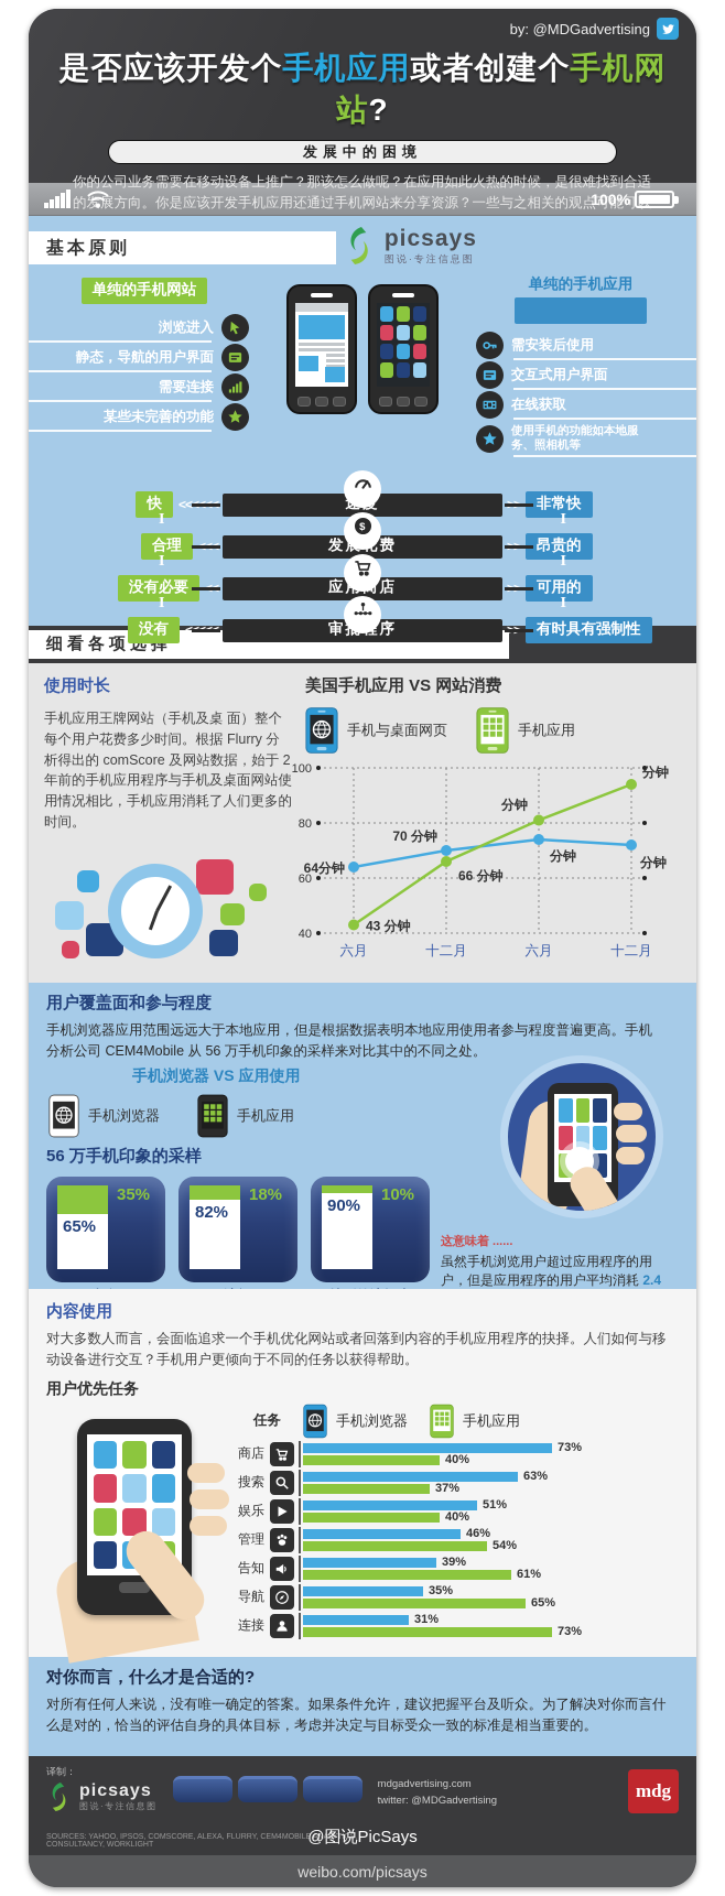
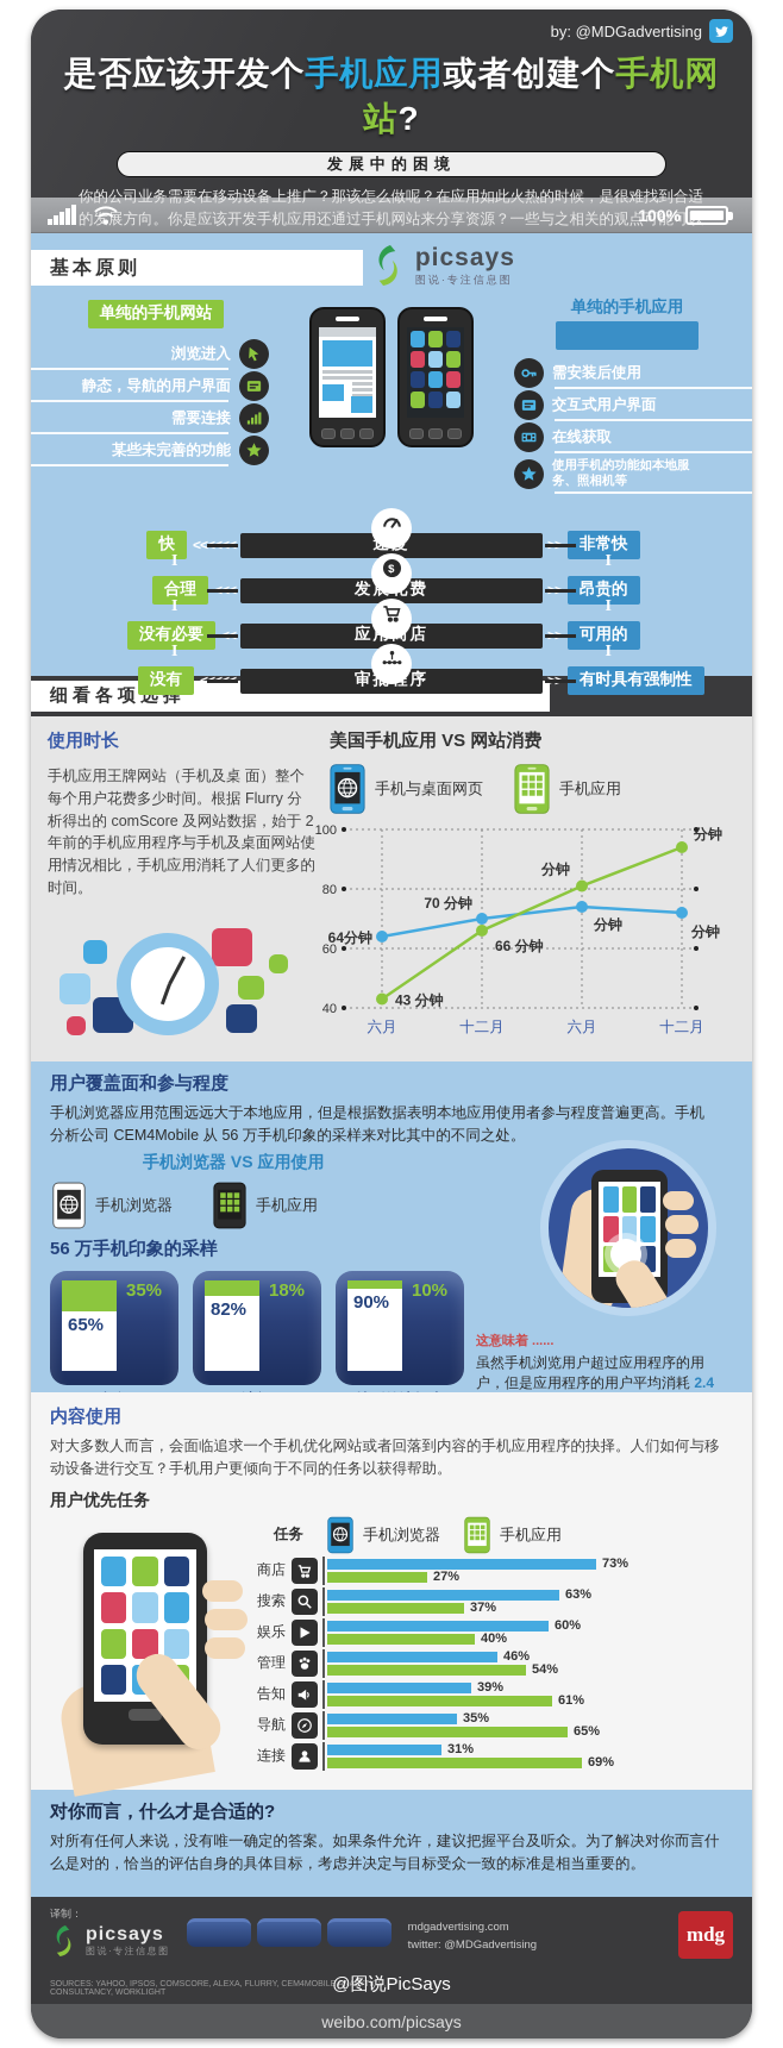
用户优先任务/手机应用/商店: 40% -> 27%
用户优先任务/手机浏览器/娱乐: 51% -> 60%
用户优先任务/手机应用/连接: 73% -> 69%
